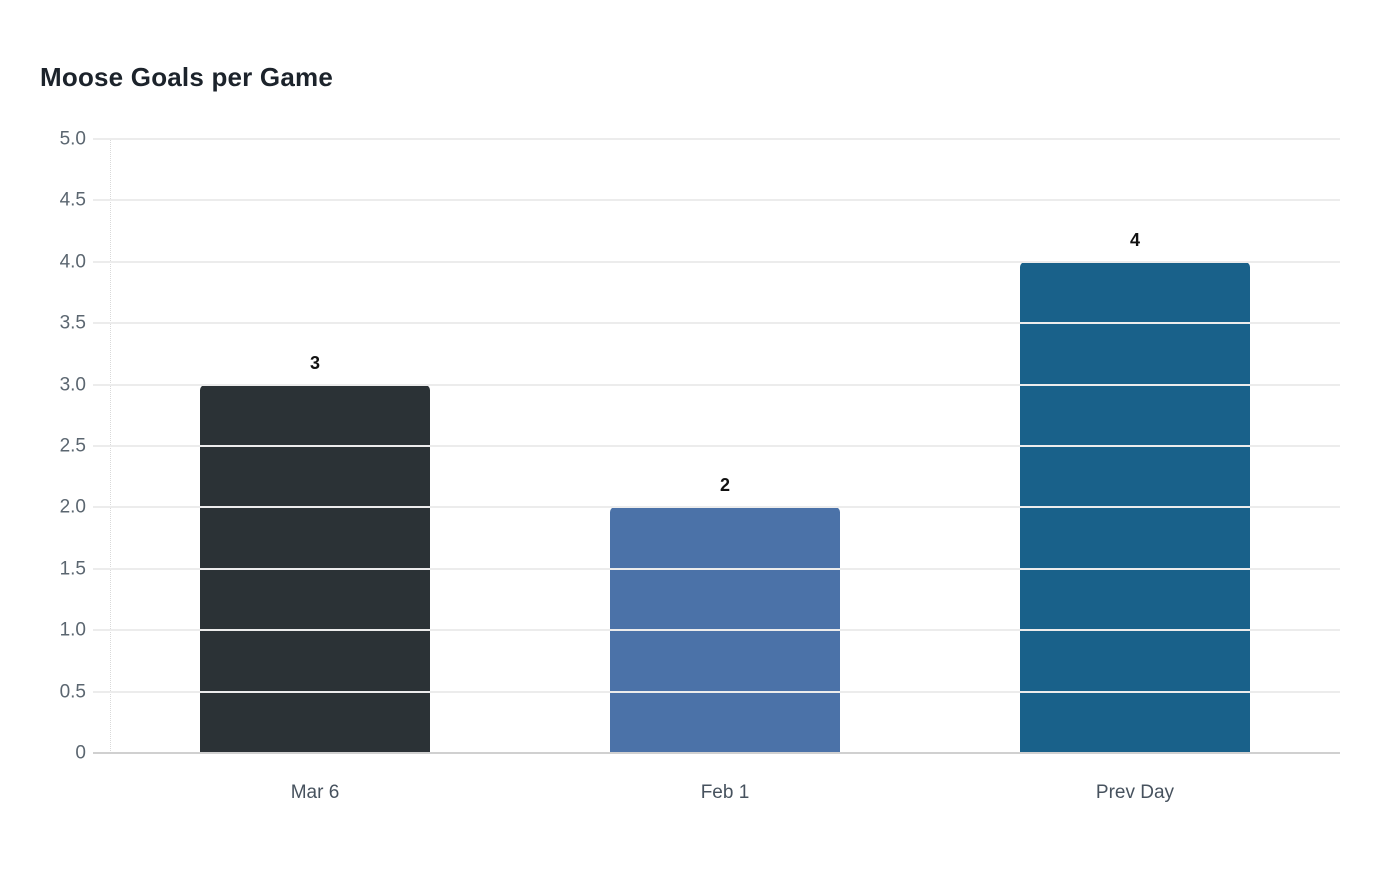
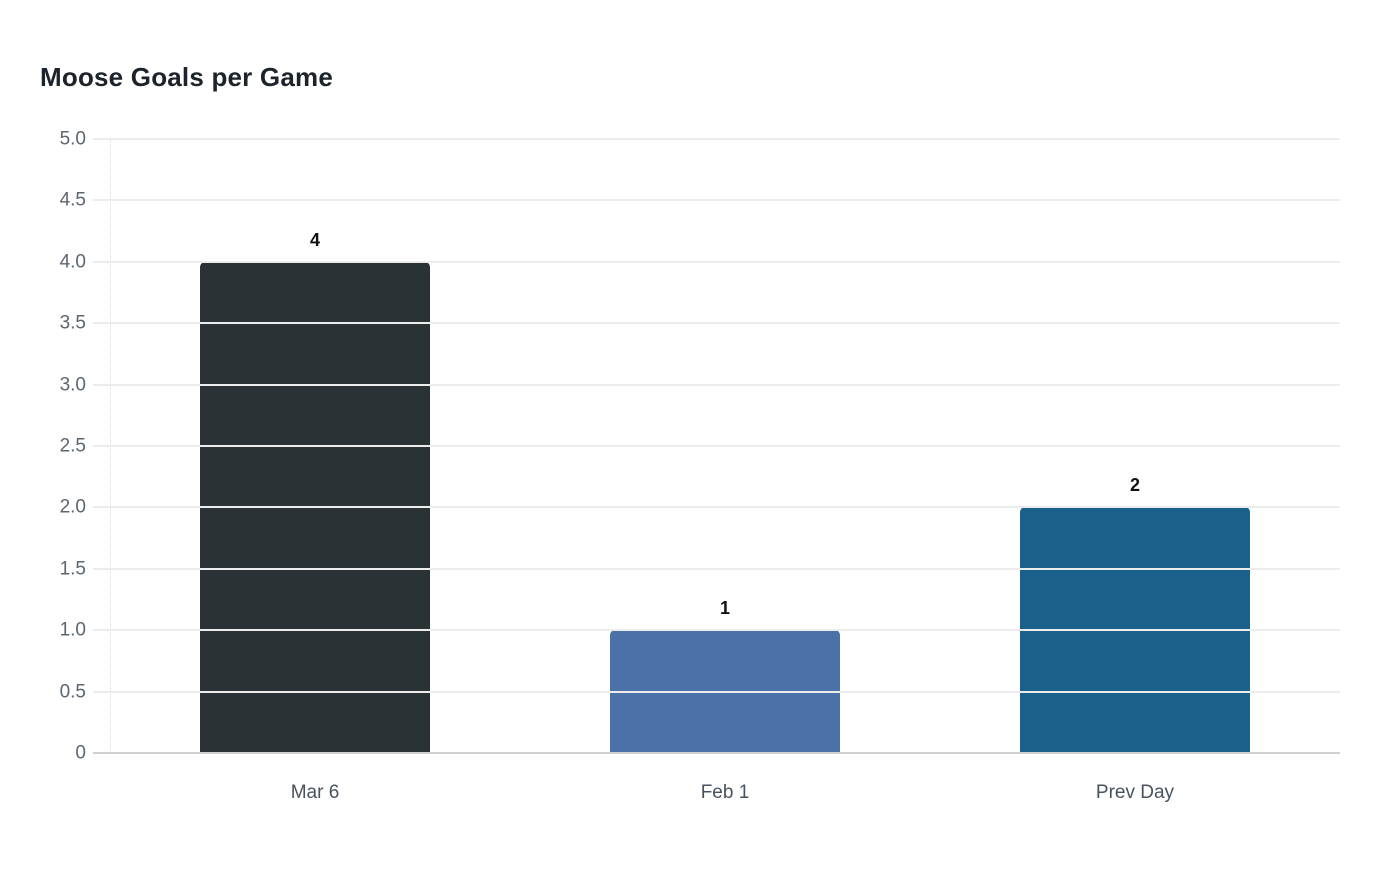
Mar 6: 3 -> 4
Feb 1: 2 -> 1
Prev Day: 4 -> 2
